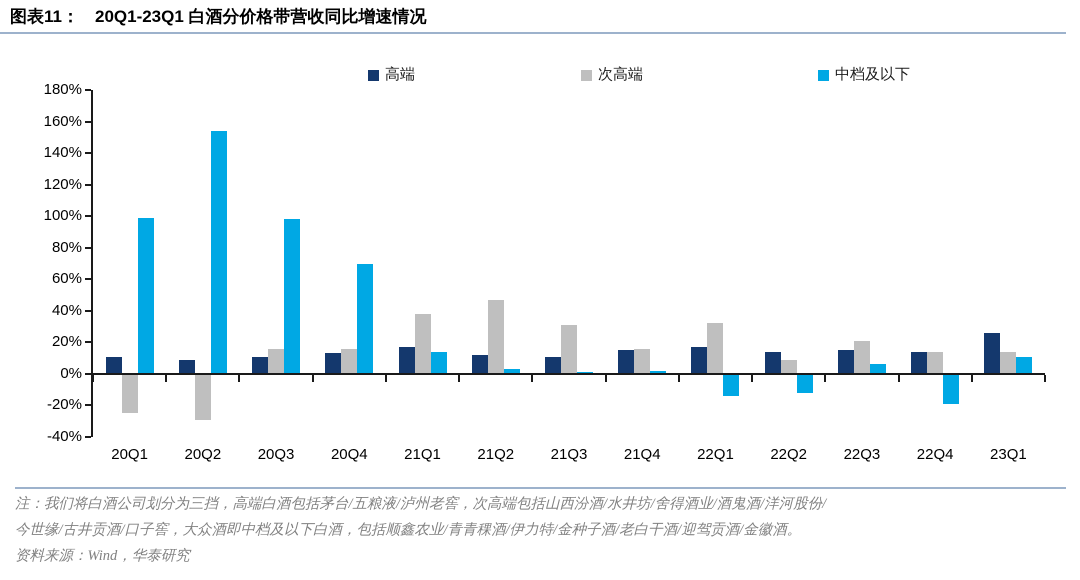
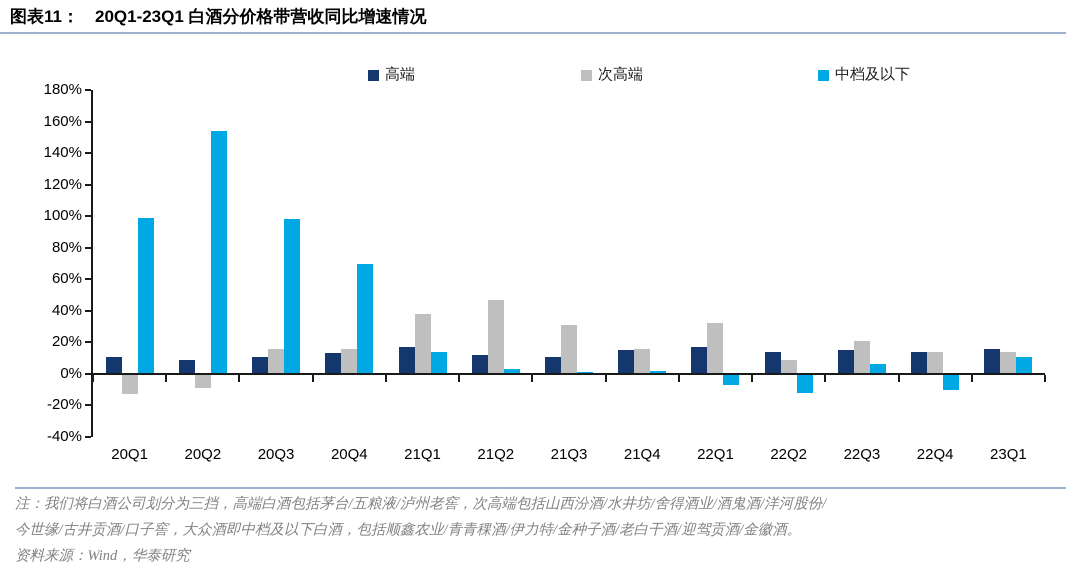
次高端/20Q1: -25% -> -13%
次高端/20Q2: -29% -> -9%
中档及以下/22Q1: -14% -> -7%
中档及以下/22Q4: -19% -> -10%
高端/23Q1: 26% -> 16%
